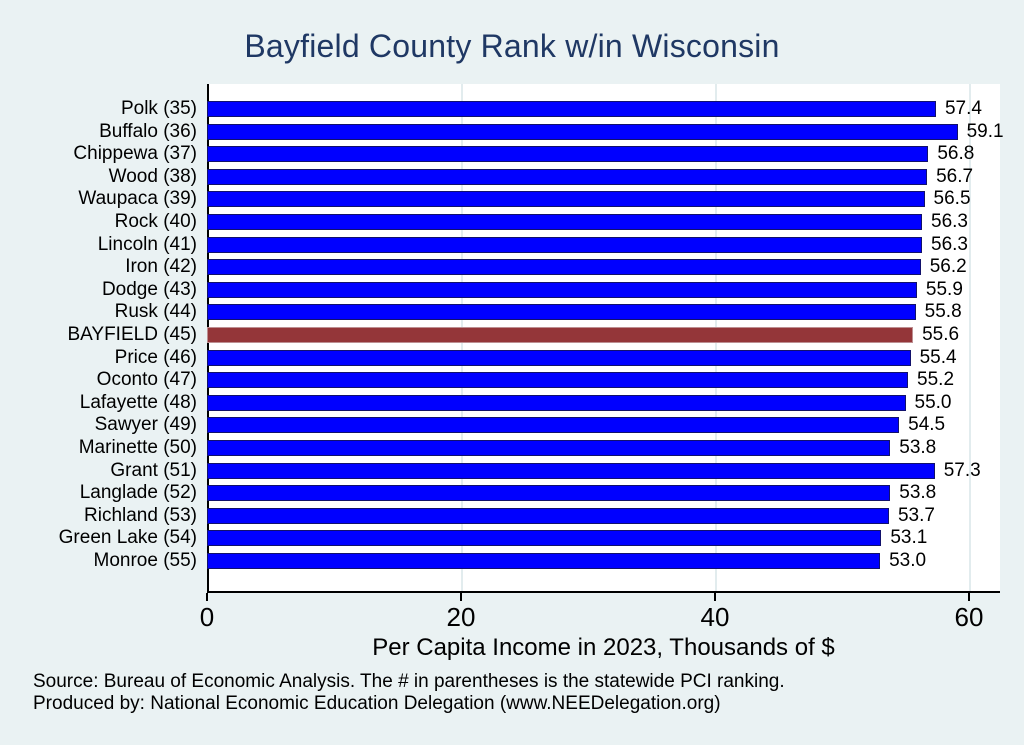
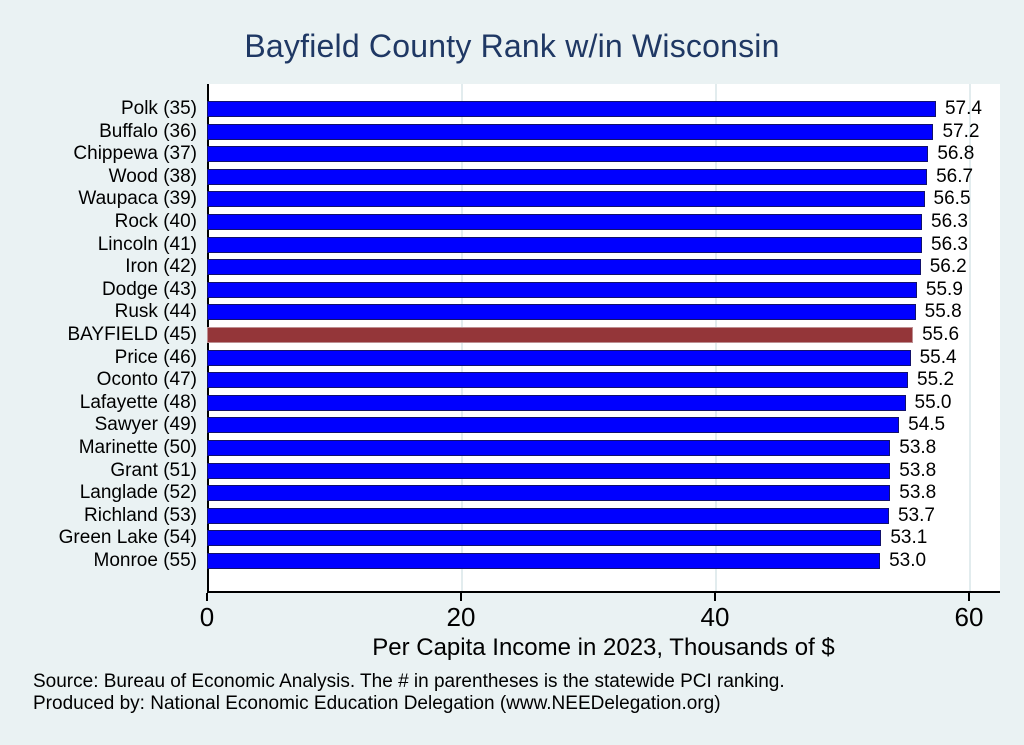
Buffalo (36): 59.1 -> 57.2
Grant (51): 57.3 -> 53.8
